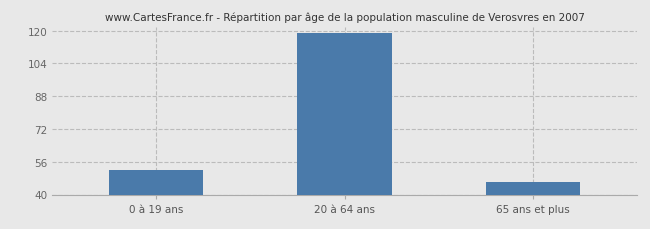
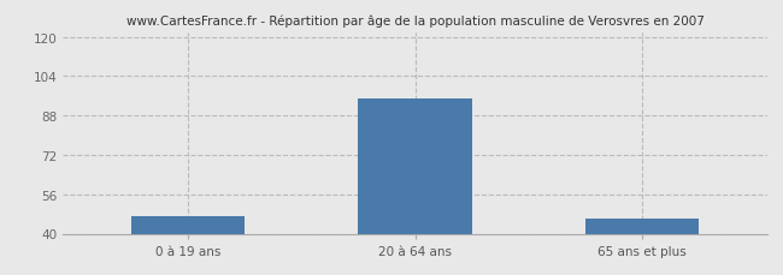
0 à 19 ans: 52 -> 47
20 à 64 ans: 119 -> 95
